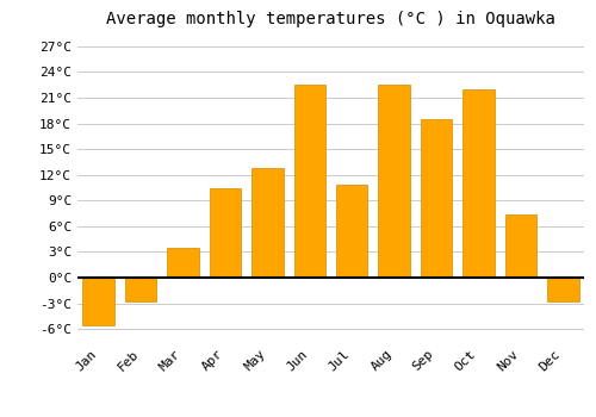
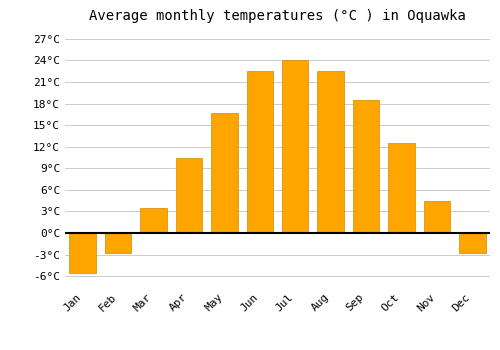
May: 12.8°C -> 16.7°C
Jul: 10.8°C -> 24.0°C
Oct: 22.0°C -> 12.5°C
Nov: 7.4°C -> 4.5°C
